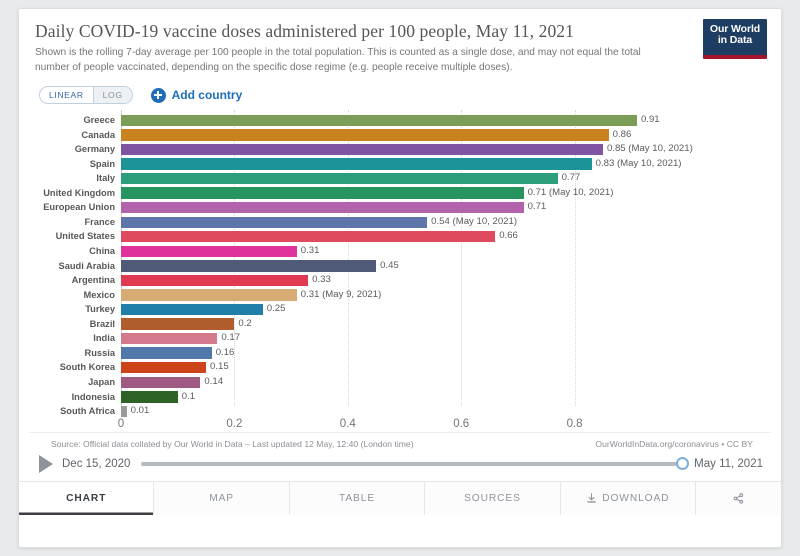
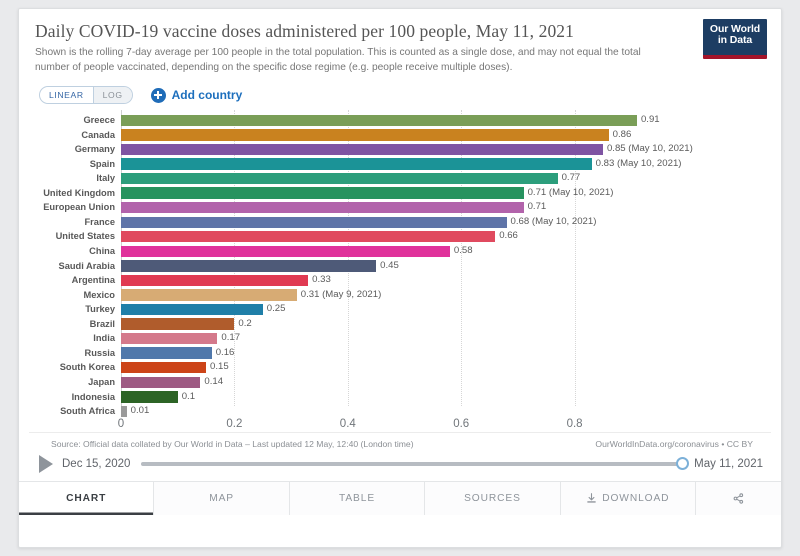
France: 0.54 -> 0.68
China: 0.31 -> 0.58
